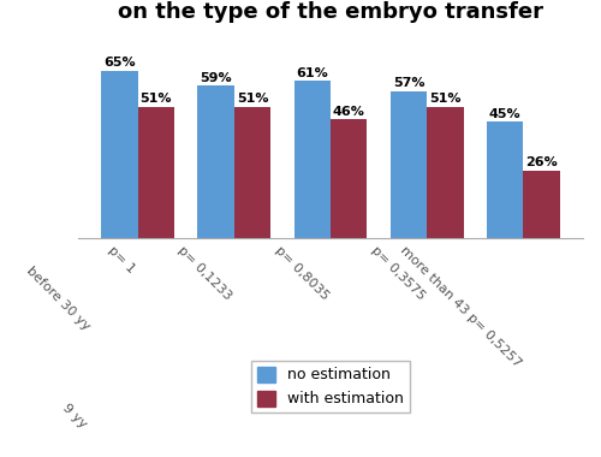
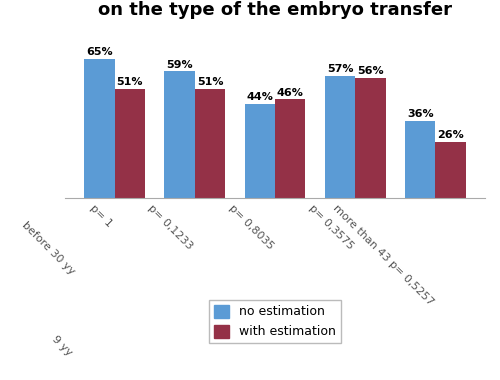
no estimation/p= 0,8035: 61% -> 44%
with estimation/p= 0,3575: 51% -> 56%
no estimation/more than 43 p= 0,5257: 45% -> 36%
